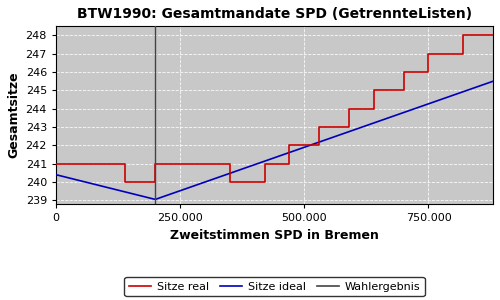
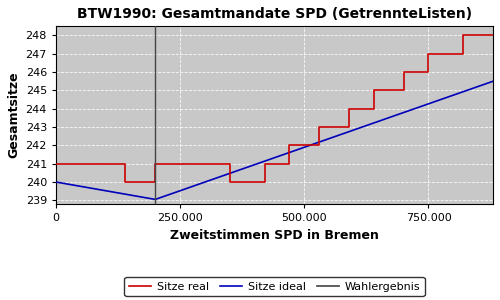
Sitze ideal/0: 240.4 -> 240.0
